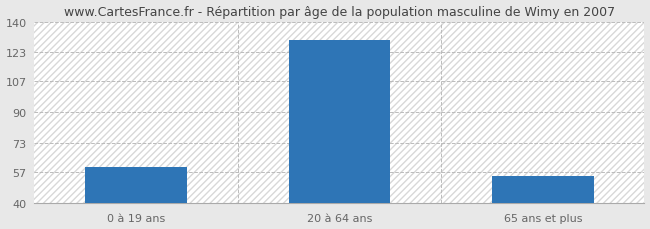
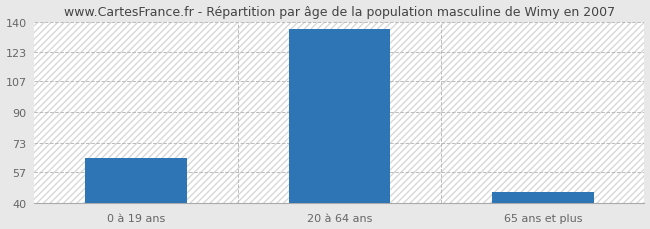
0 à 19 ans: 60 -> 65
20 à 64 ans: 130 -> 136
65 ans et plus: 55 -> 46
